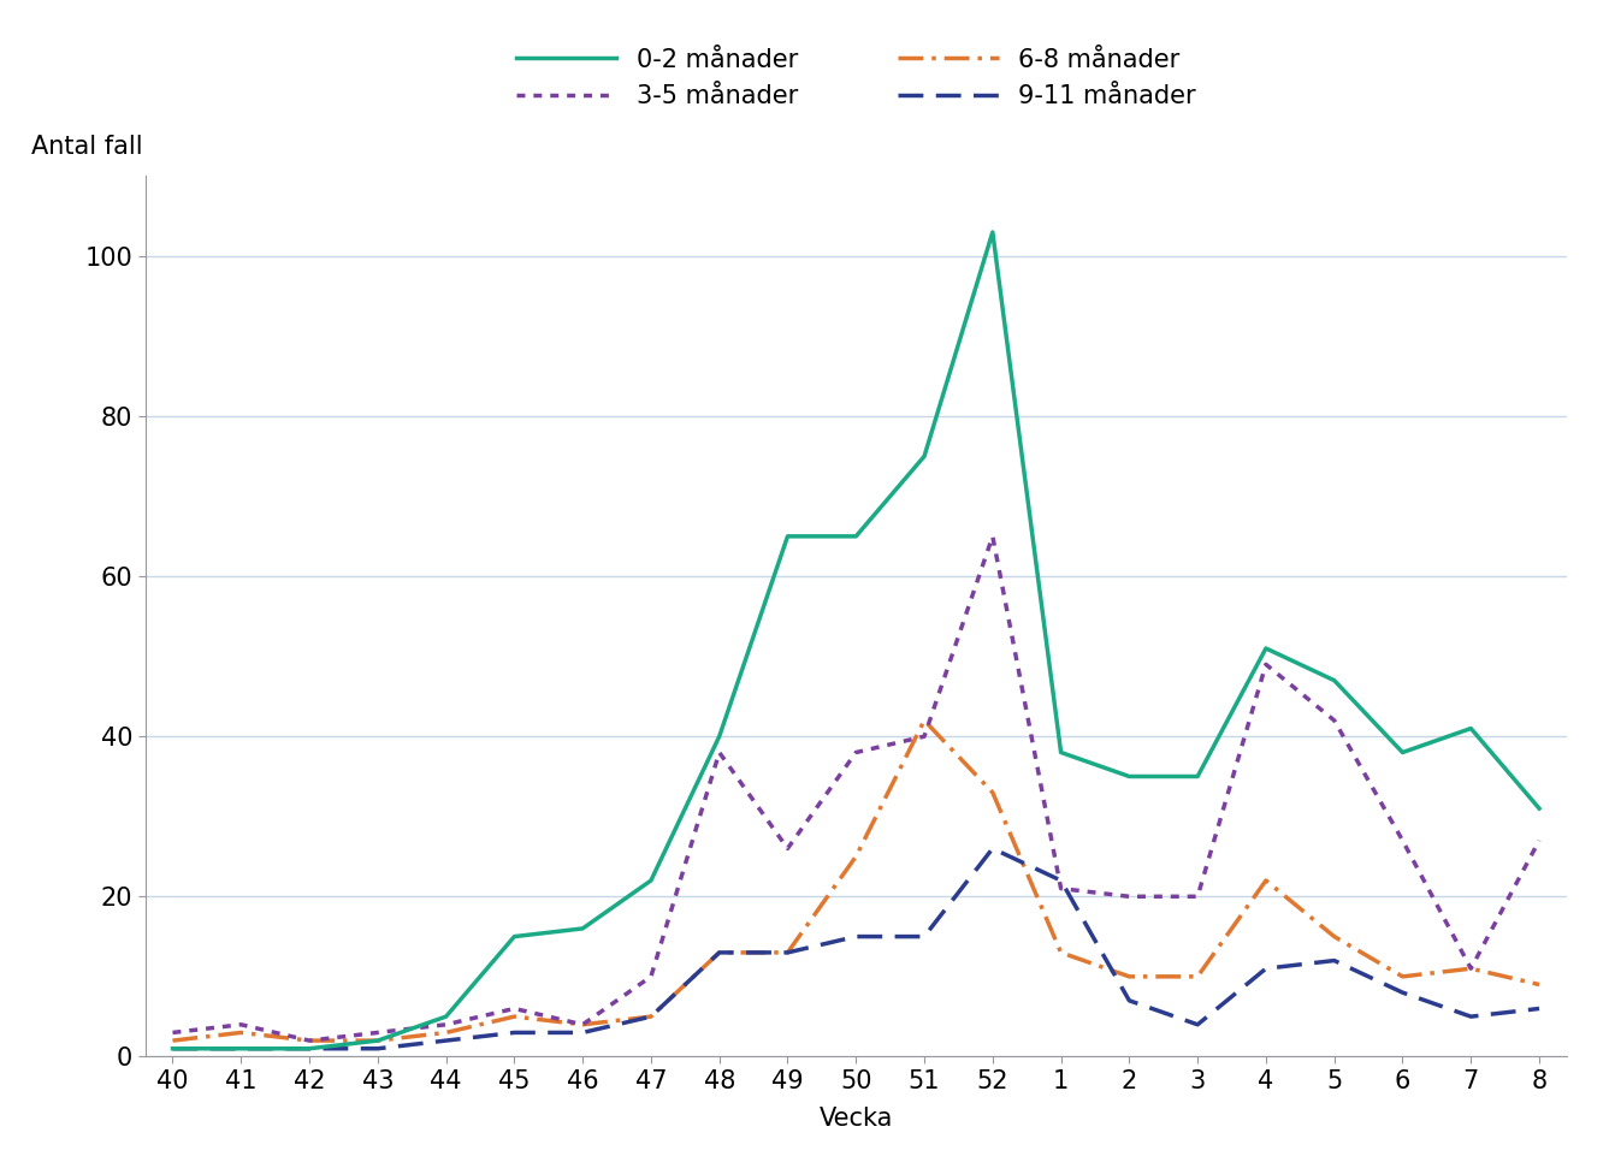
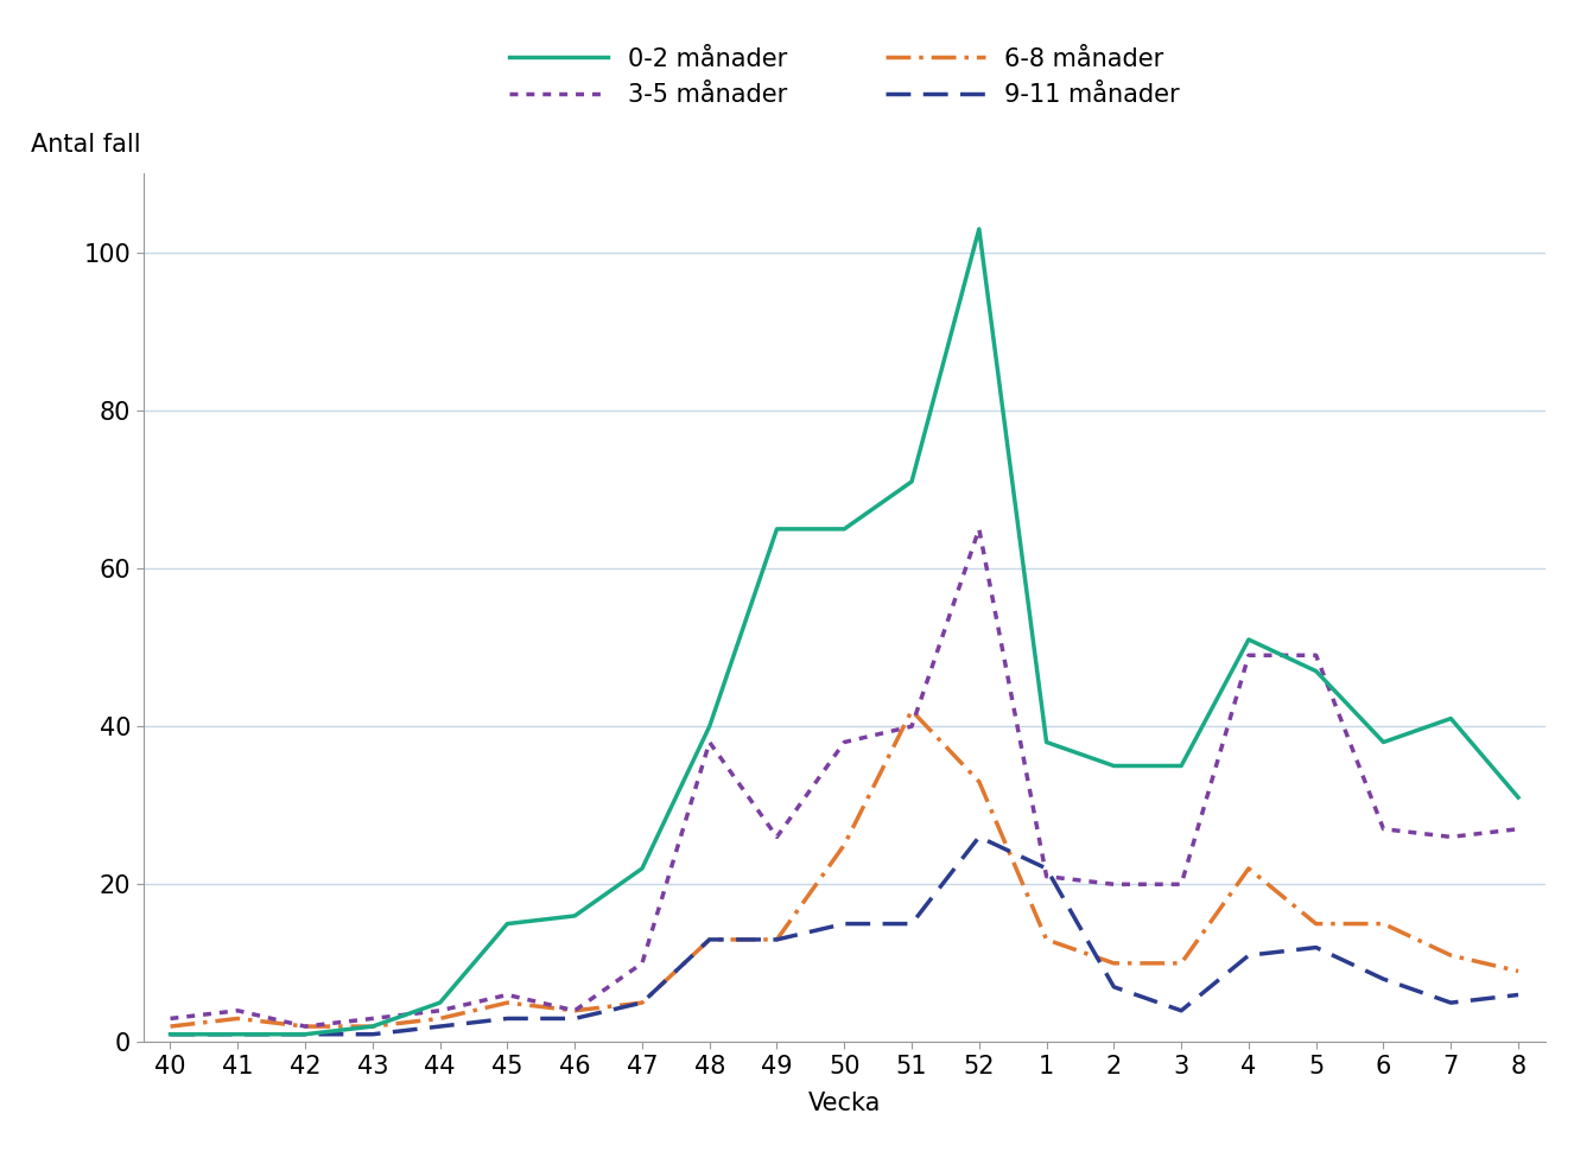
0-2 månader/51: 75 -> 71
3-5 månader/5: 42 -> 49
6-8 månader/6: 10 -> 15
3-5 månader/7: 11 -> 26
